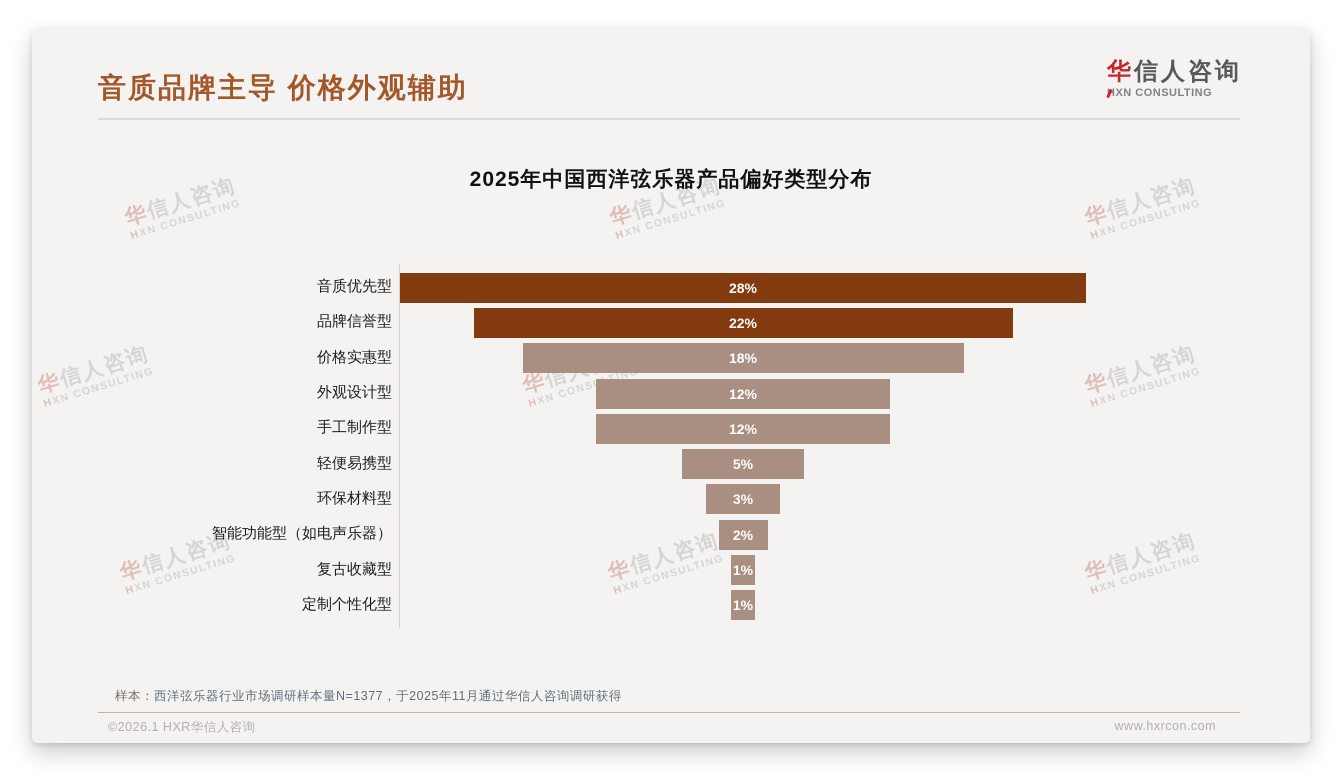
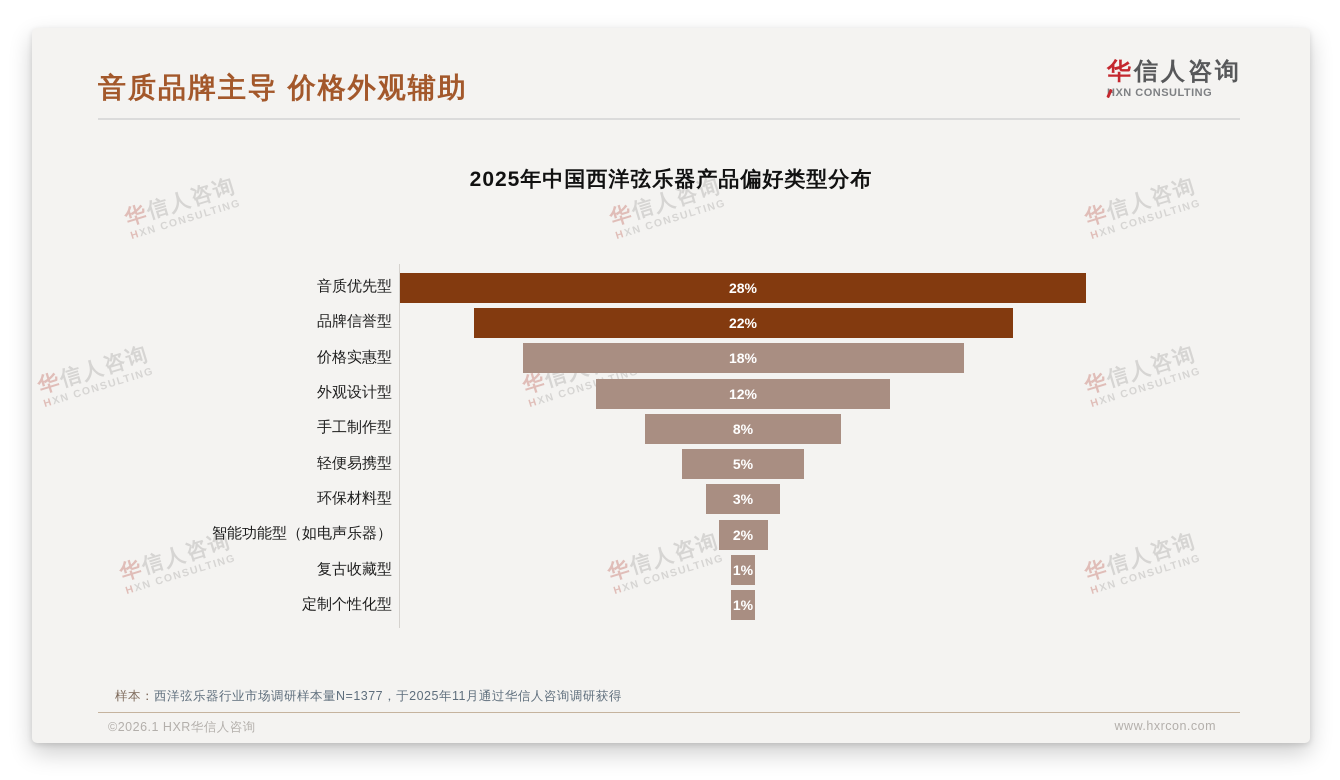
手工制作型: 12% -> 8%
